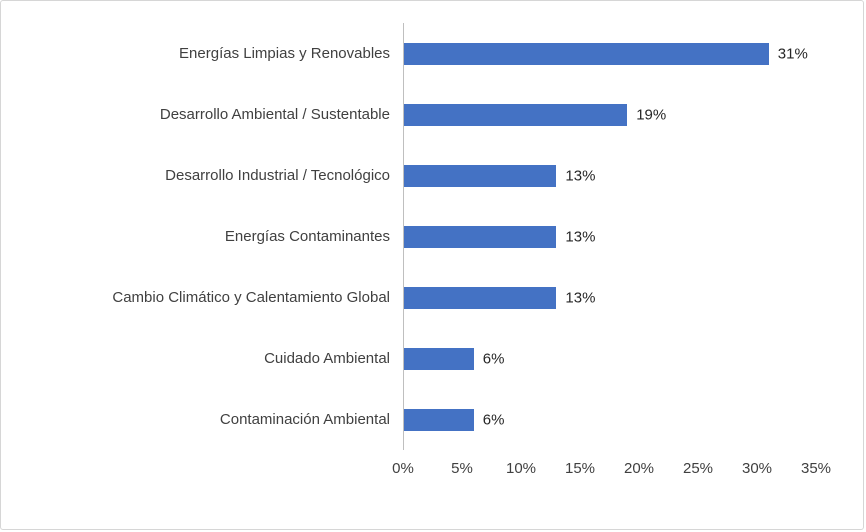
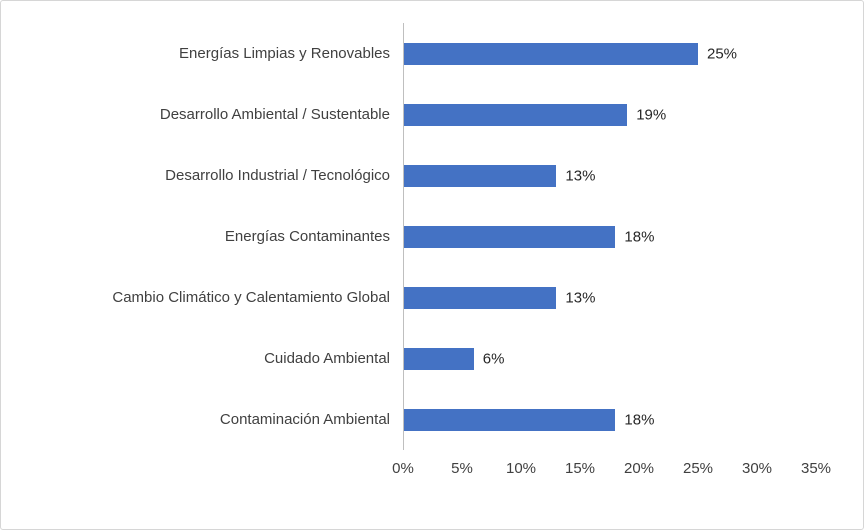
Energías Limpias y Renovables: 31% -> 25%
Energías Contaminantes: 13% -> 18%
Contaminación Ambiental: 6% -> 18%
